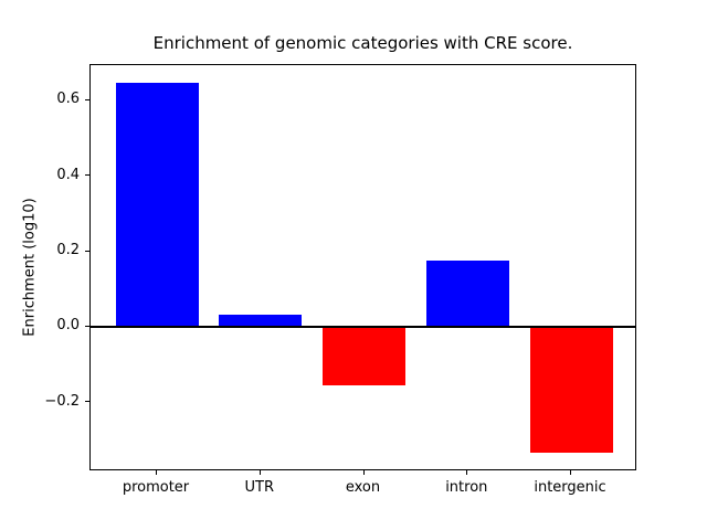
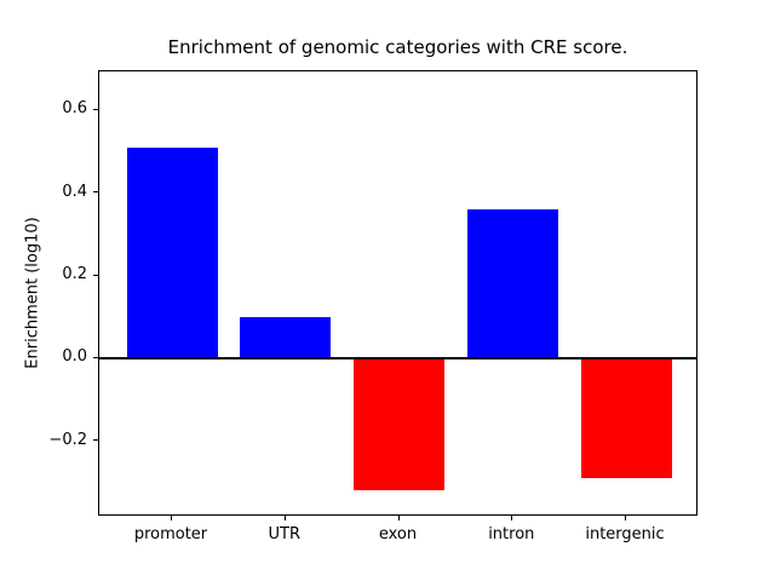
promoter: 0.65 -> 0.51
UTR: 0.03 -> 0.10
exon: -0.16 -> -0.32
intron: 0.18 -> 0.36
intergenic: -0.33 -> -0.29
